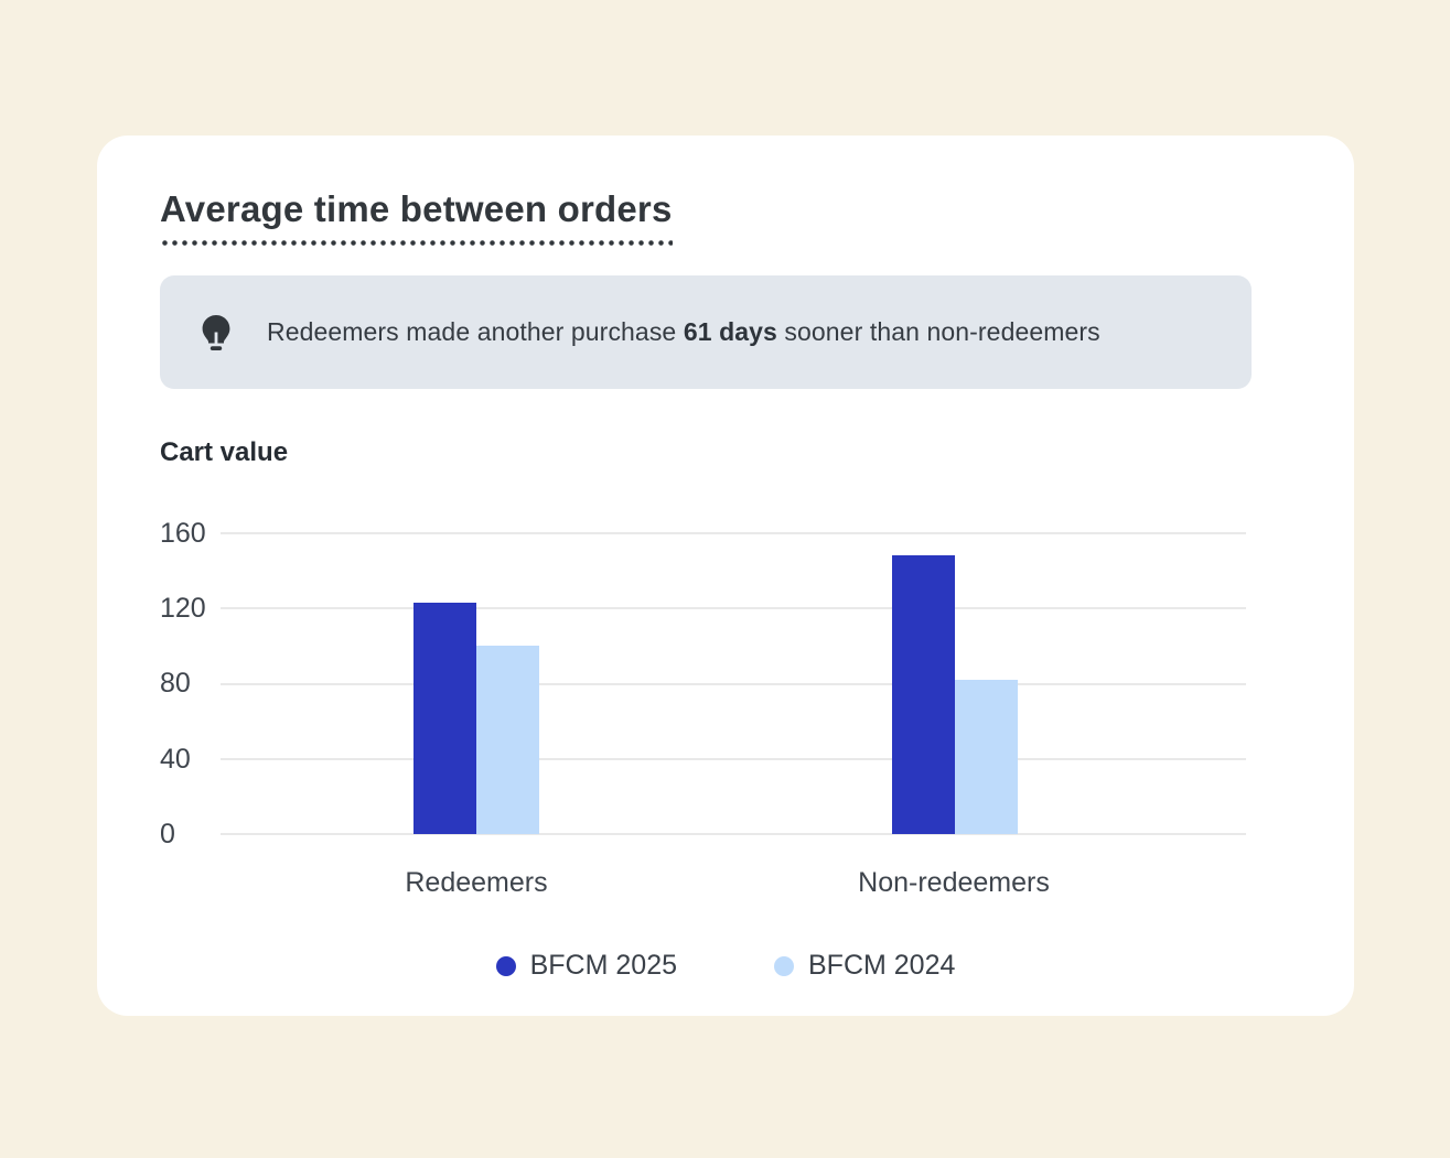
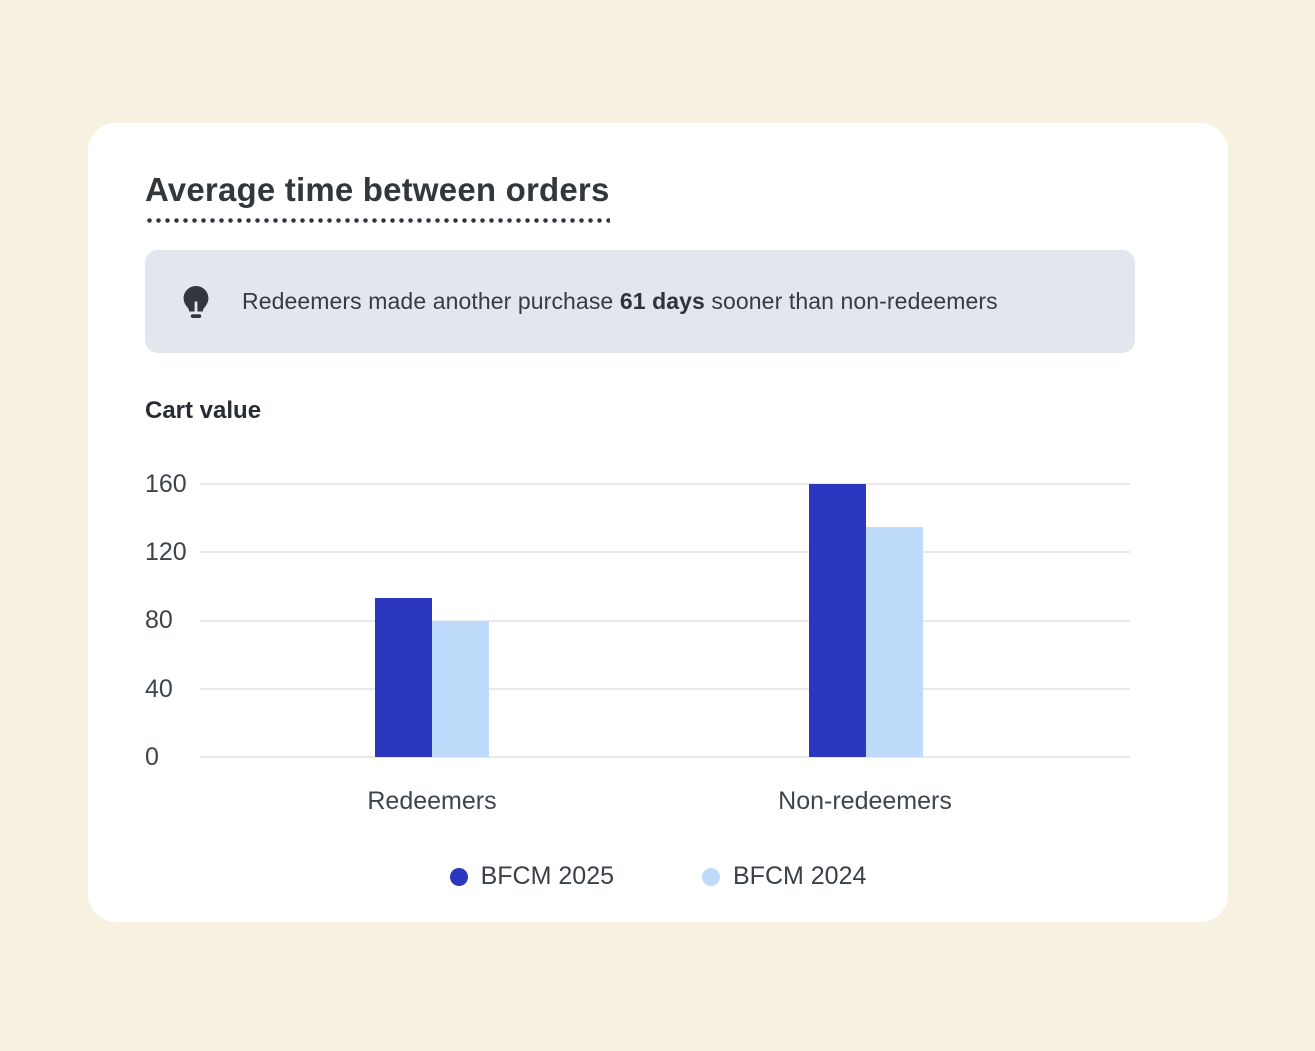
BFCM 2025/Redeemers: 123 -> 93
BFCM 2024/Redeemers: 100 -> 80
BFCM 2025/Non-redeemers: 148 -> 160
BFCM 2024/Non-redeemers: 82 -> 135
